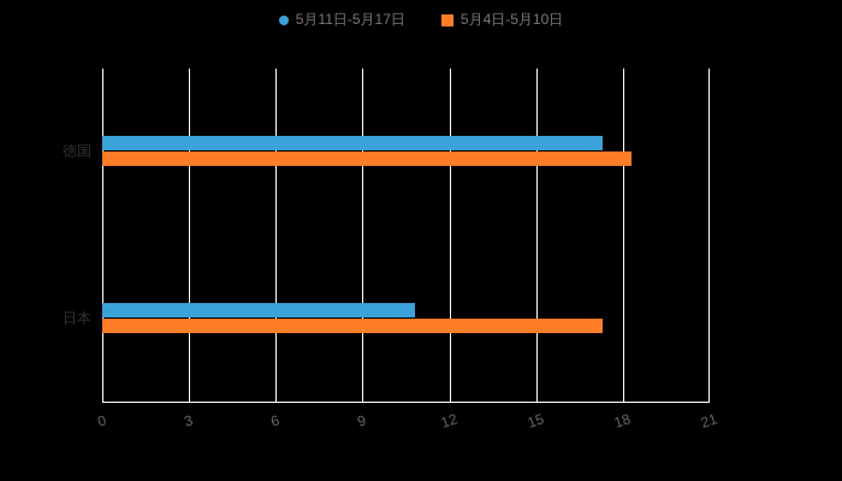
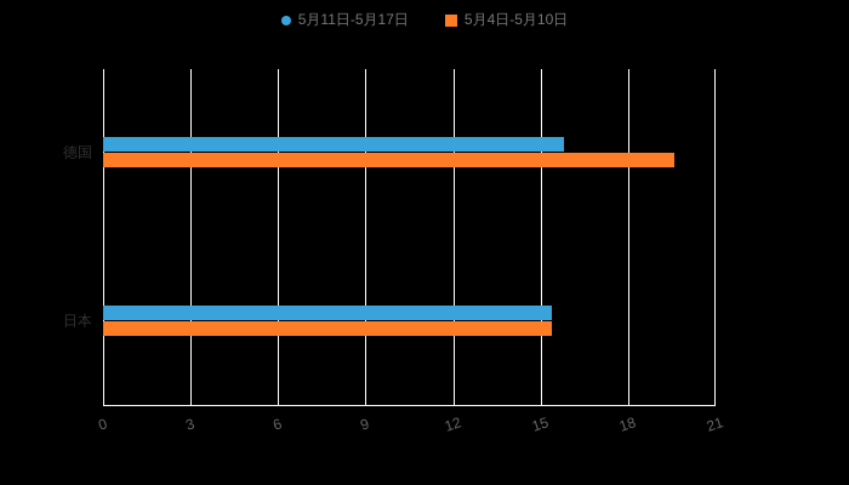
5月11日-5月17日/德国: 17.3 -> 15.8
5月4日-5月10日/德国: 18.3 -> 19.6
5月11日-5月17日/日本: 10.8 -> 15.4
5月4日-5月10日/日本: 17.3 -> 15.4
